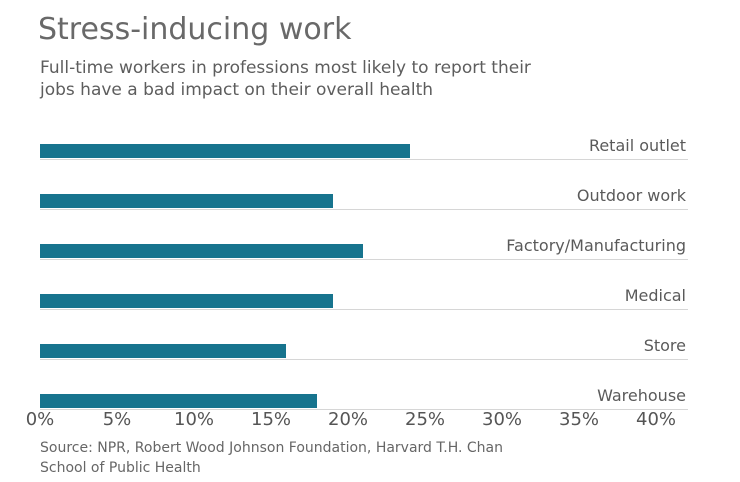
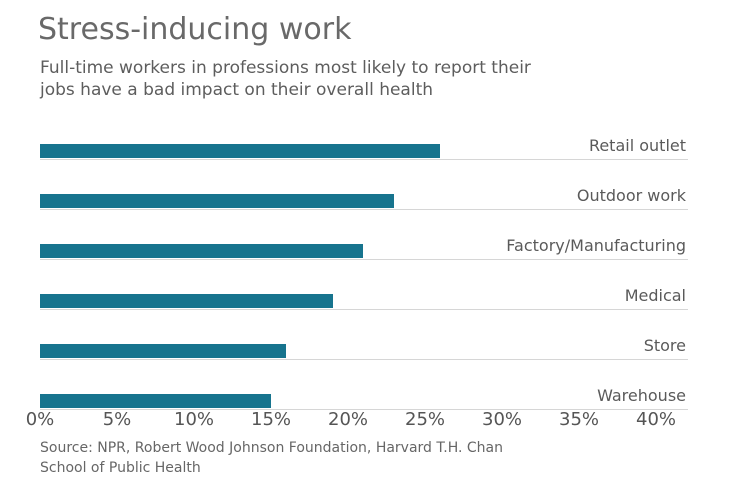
Retail outlet: 24% -> 26%
Outdoor work: 19% -> 23%
Warehouse: 18% -> 15%
